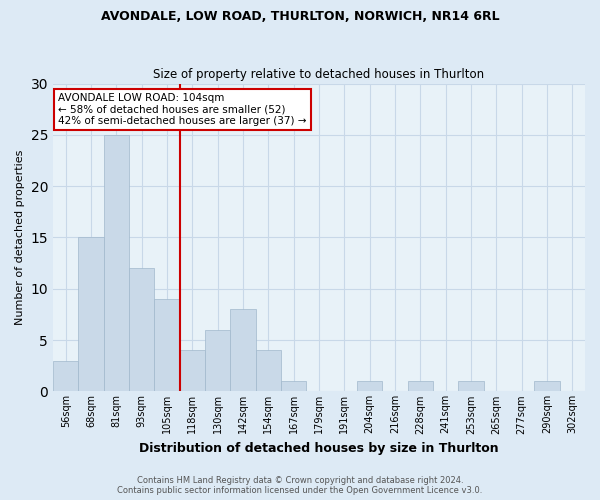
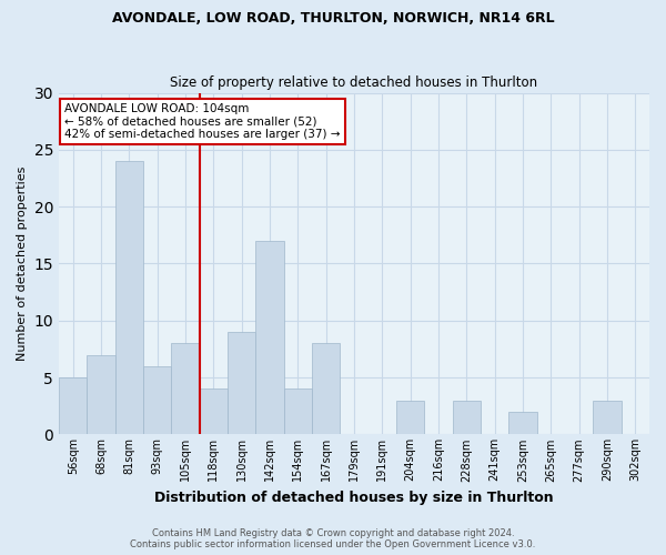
56sqm: 3 -> 5
68sqm: 15 -> 7
81sqm: 25 -> 24
93sqm: 12 -> 6
105sqm: 9 -> 8
130sqm: 6 -> 9
142sqm: 8 -> 17
167sqm: 1 -> 8
204sqm: 1 -> 3
228sqm: 1 -> 3
253sqm: 1 -> 2
290sqm: 1 -> 3
